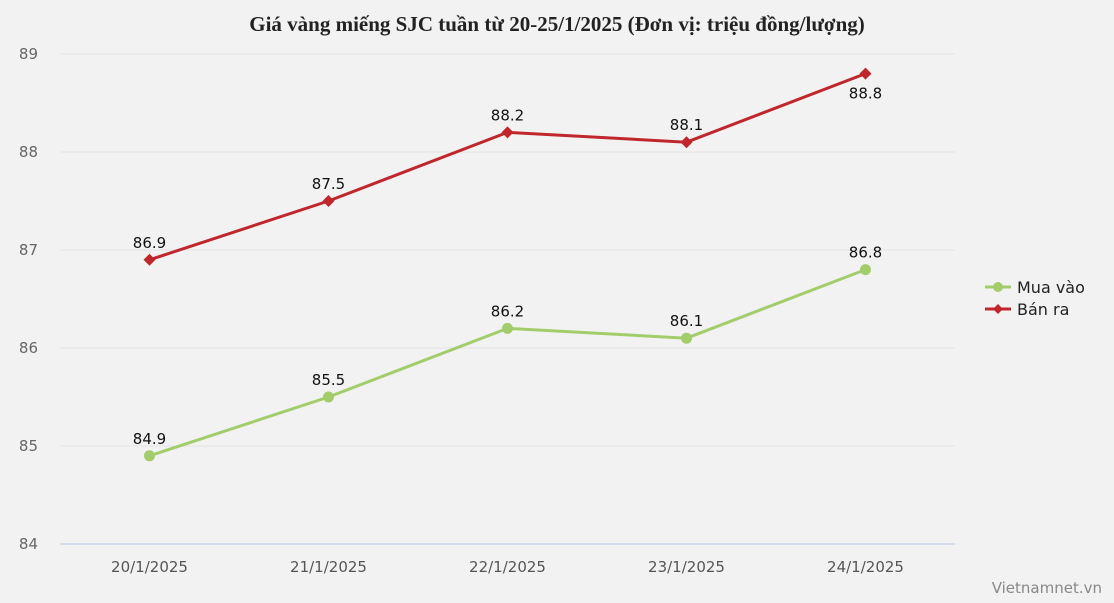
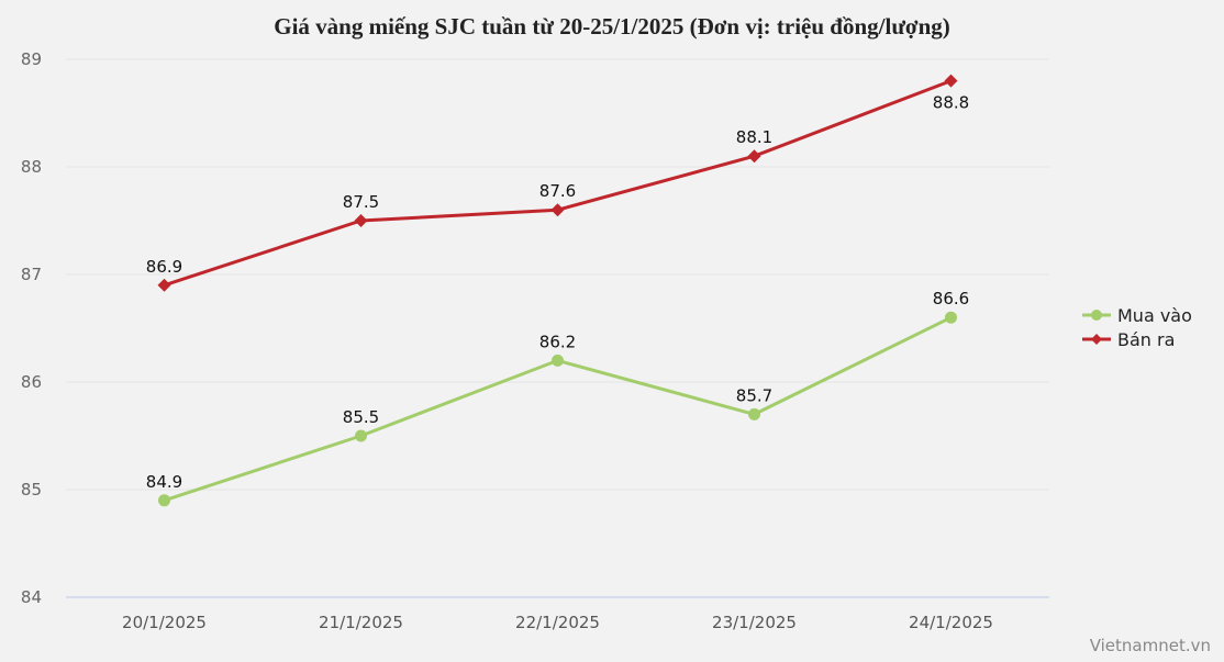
Bán ra/22/1/2025: 88.2 -> 87.6
Mua vào/23/1/2025: 86.1 -> 85.7
Mua vào/24/1/2025: 86.8 -> 86.6
